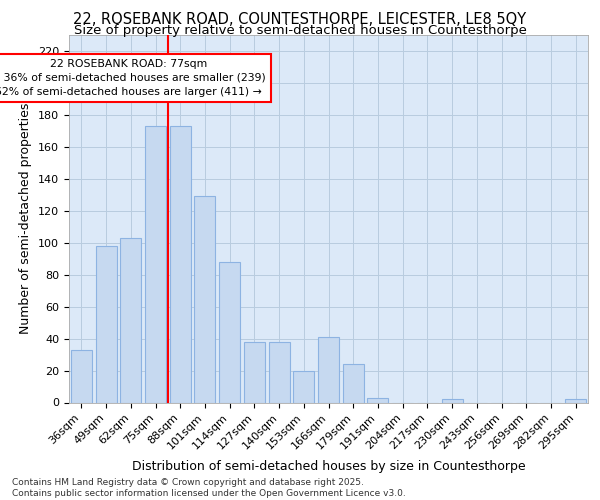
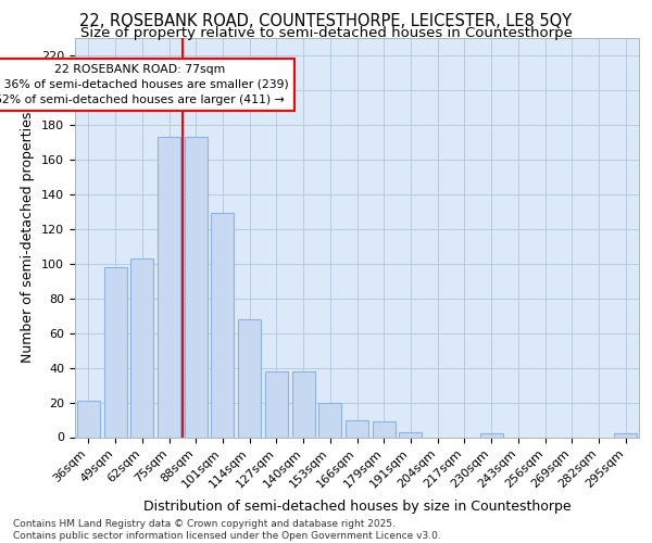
36sqm: 33 -> 21
114sqm: 88 -> 68
166sqm: 41 -> 10
179sqm: 24 -> 9
